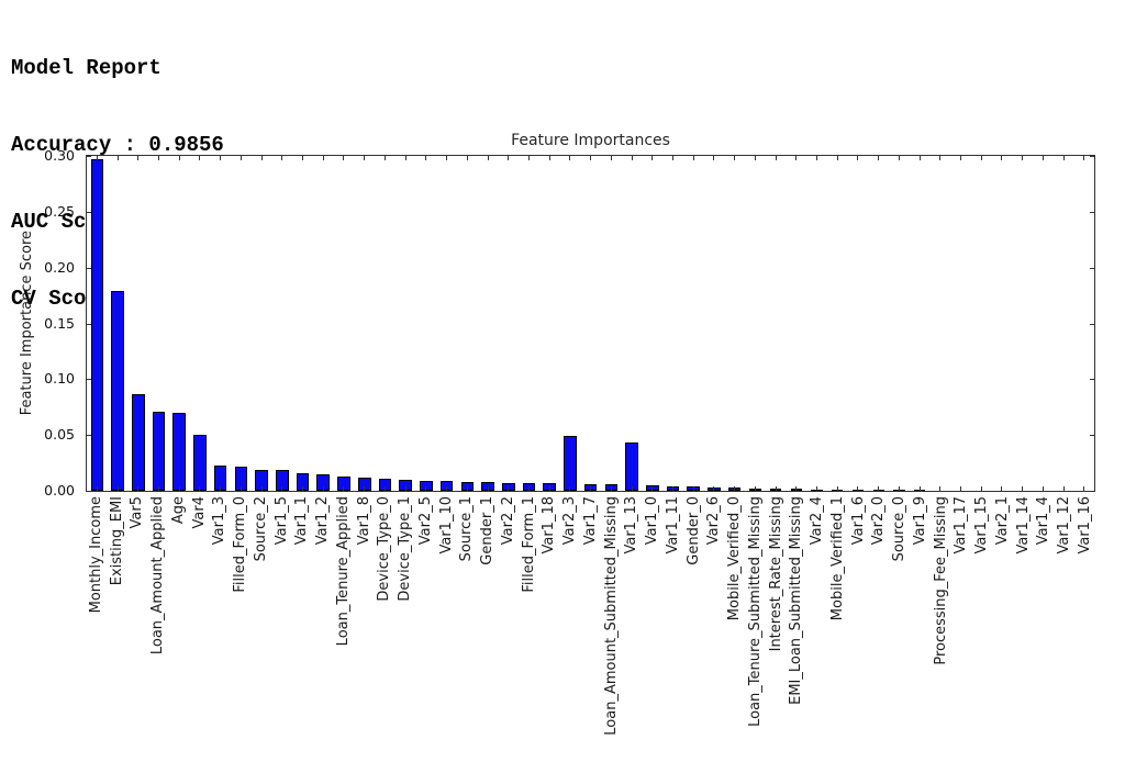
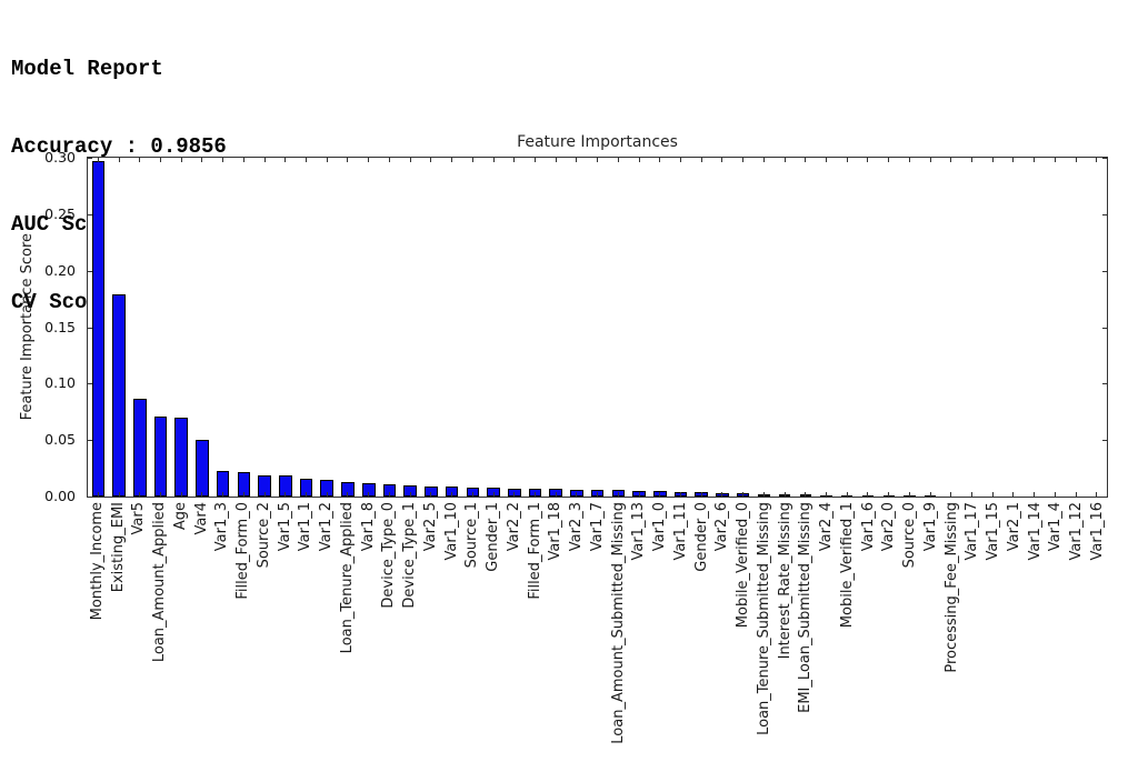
Var2_3: 0.049 -> 0.006
Var1_13: 0.043 -> 0.005
